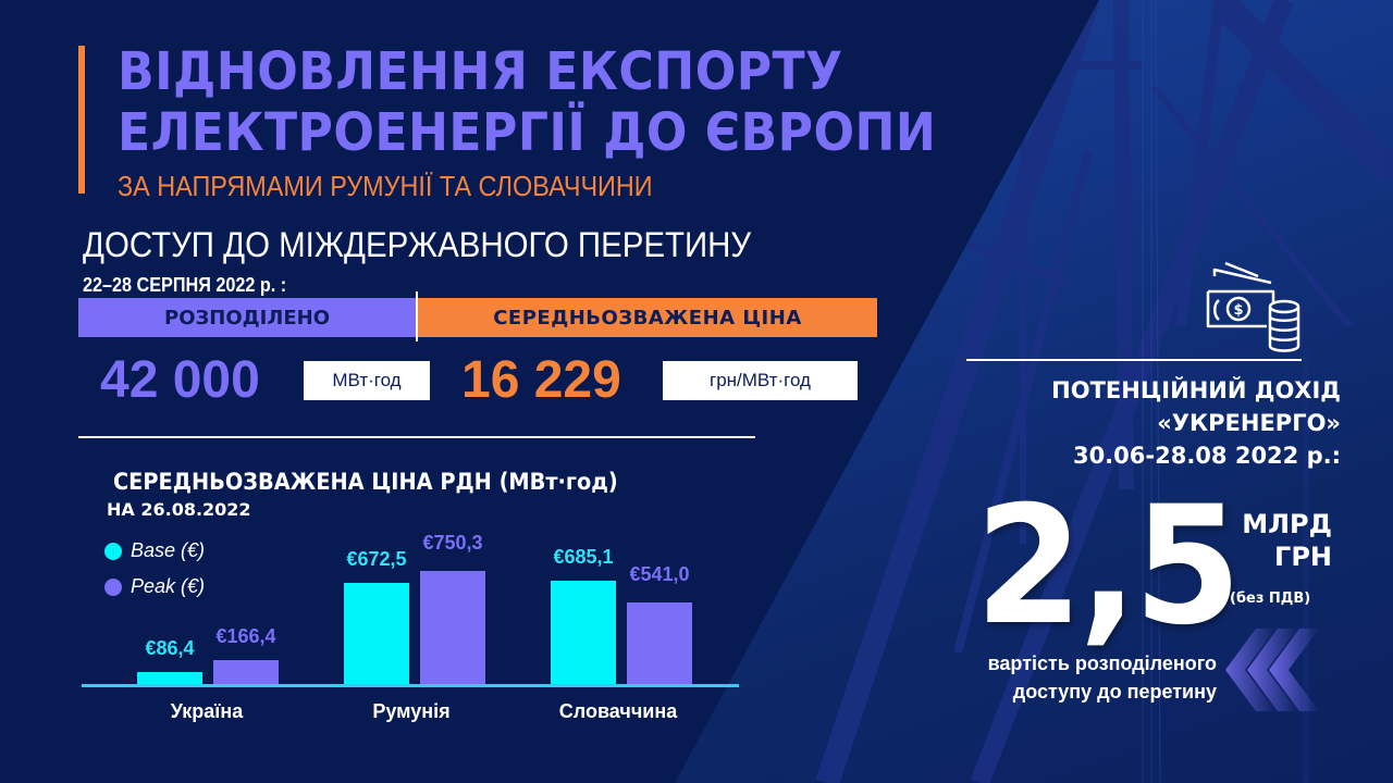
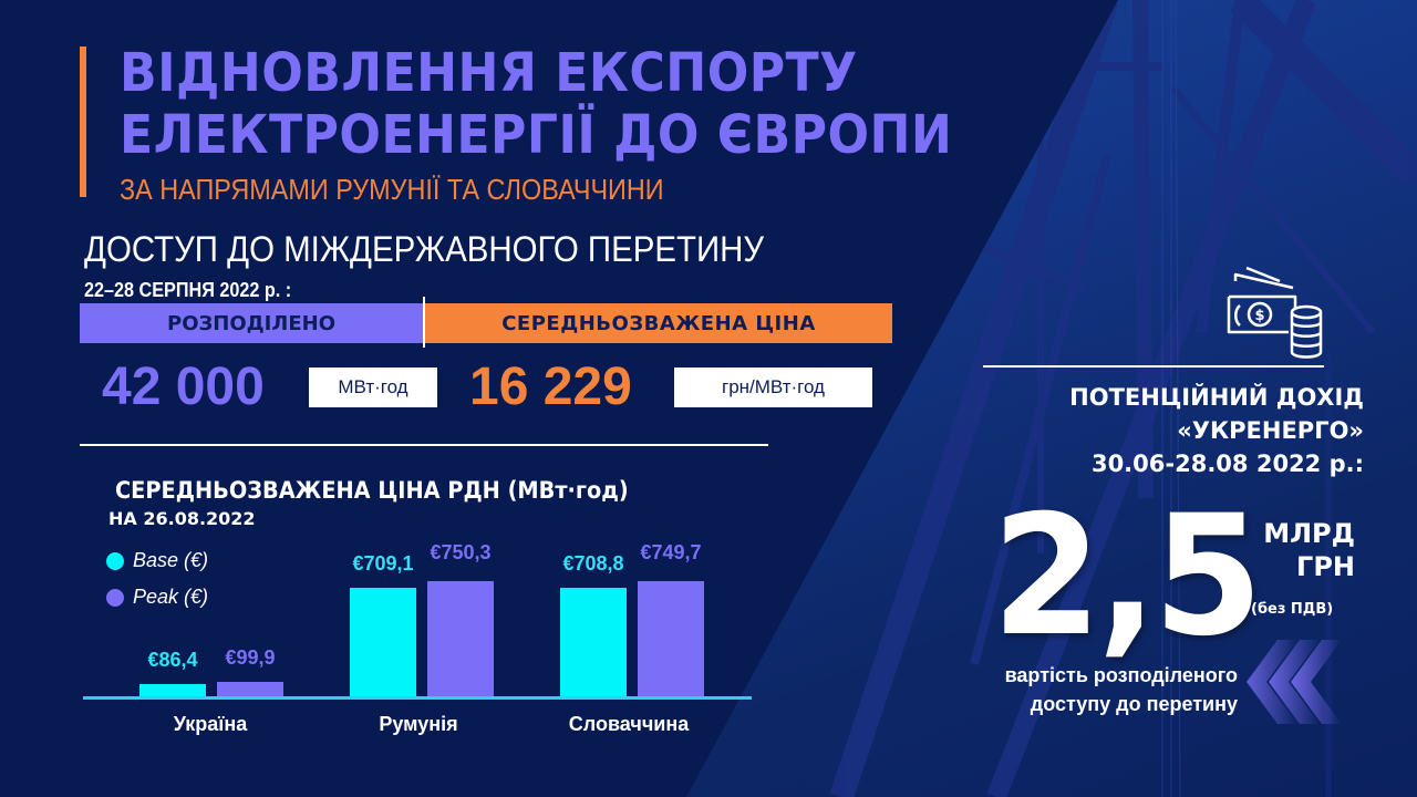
Peak (€)/Україна: €166,4 -> €99,9
Base (€)/Румунія: €672,5 -> €709,1
Base (€)/Словаччина: €685,1 -> €708,8
Peak (€)/Словаччина: €541,0 -> €749,7
